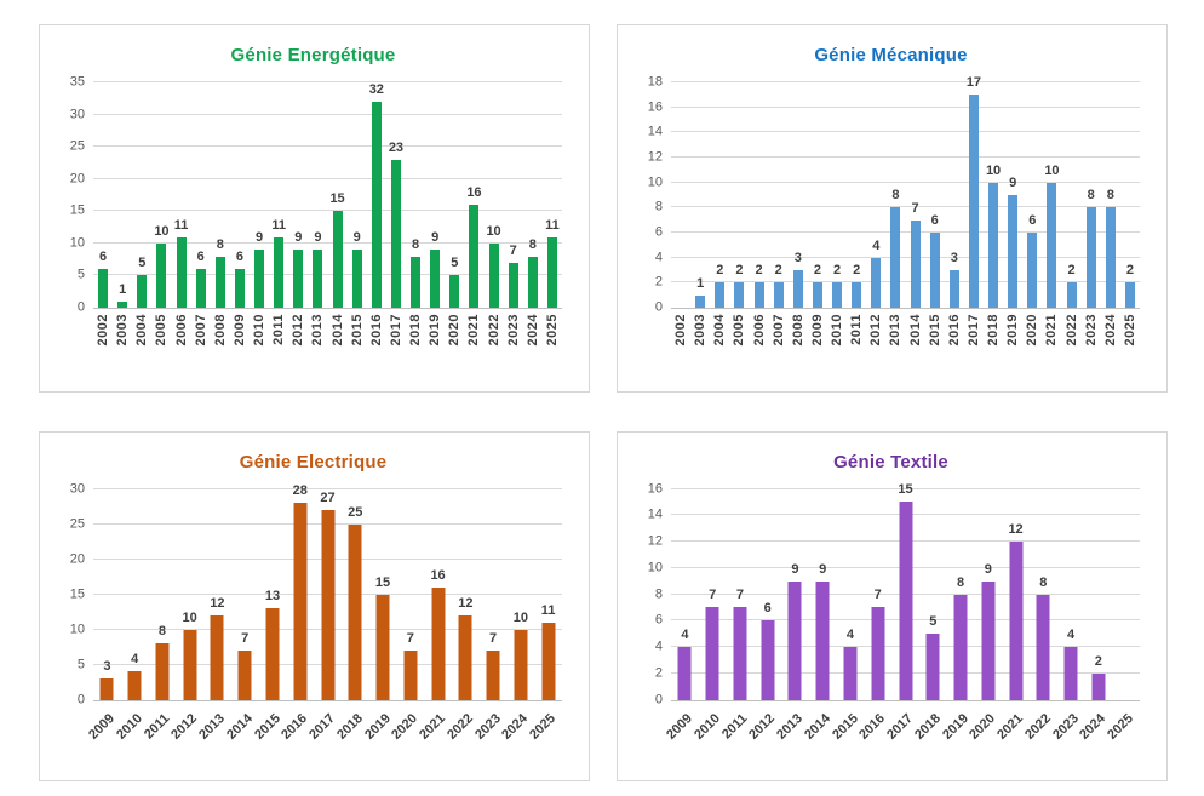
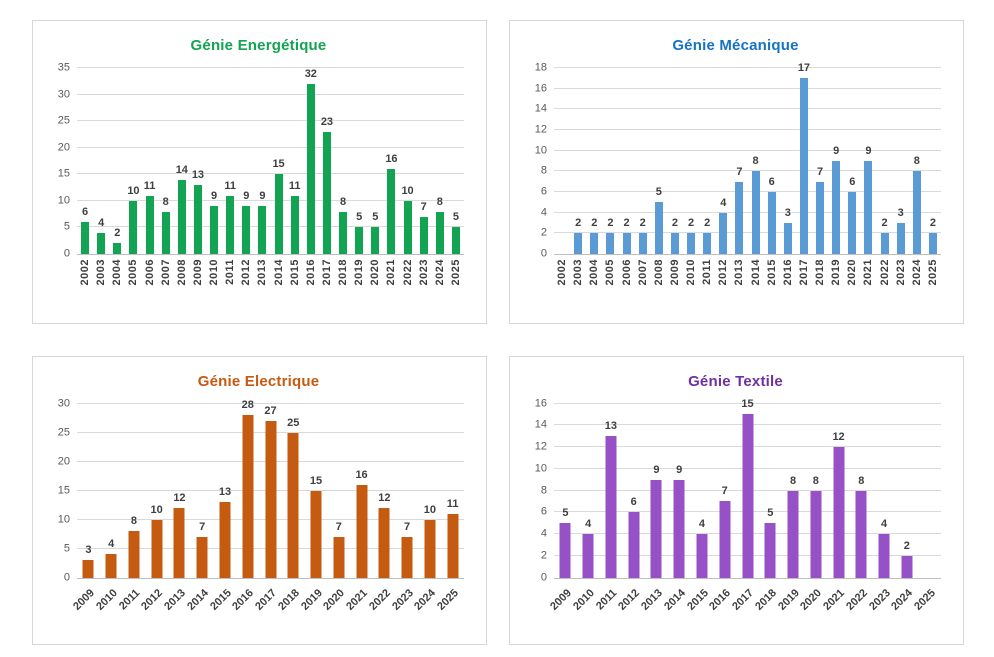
Génie Energétique/2003: 1 -> 4
Génie Energétique/2004: 5 -> 2
Génie Energétique/2007: 6 -> 8
Génie Energétique/2008: 8 -> 14
Génie Energétique/2009: 6 -> 13
Génie Energétique/2015: 9 -> 11
Génie Energétique/2019: 9 -> 5
Génie Energétique/2025: 11 -> 5
Génie Mécanique/2003: 1 -> 2
Génie Mécanique/2008: 3 -> 5
Génie Mécanique/2013: 8 -> 7
Génie Mécanique/2014: 7 -> 8
Génie Mécanique/2018: 10 -> 7
Génie Mécanique/2021: 10 -> 9
Génie Mécanique/2023: 8 -> 3
Génie Textile/2009: 4 -> 5
Génie Textile/2010: 7 -> 4
Génie Textile/2011: 7 -> 13
Génie Textile/2020: 9 -> 8
